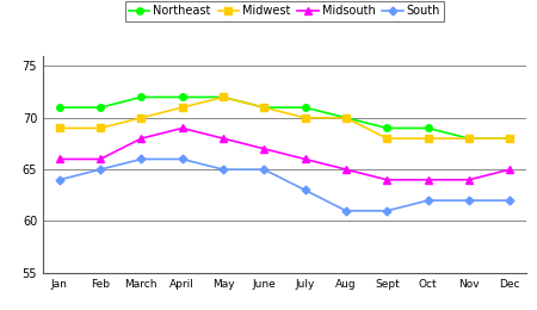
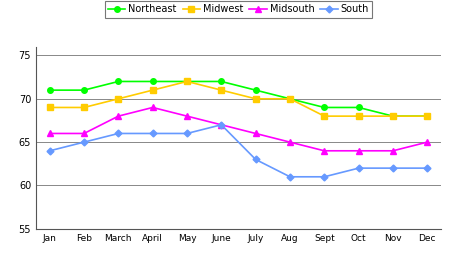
South/May: 65 -> 66
Northeast/June: 71 -> 72
South/June: 65 -> 67
